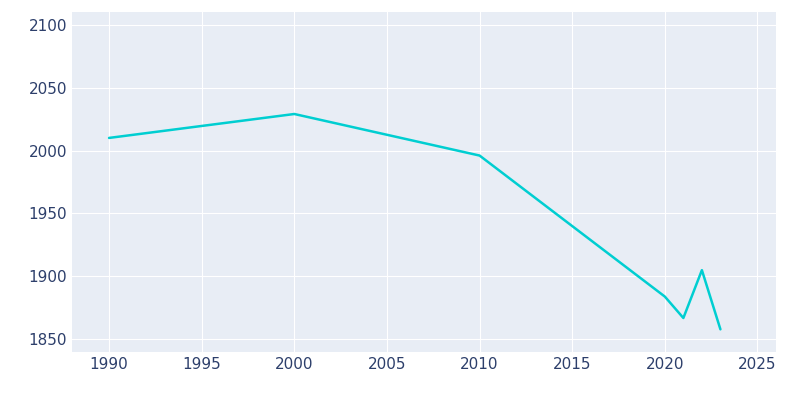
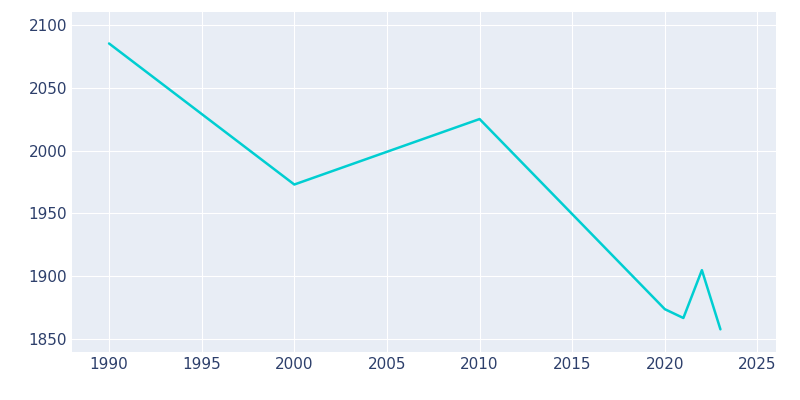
1990: 2010 -> 2085
2000: 2029 -> 1973
2010: 1996 -> 2025
2020: 1884 -> 1874
